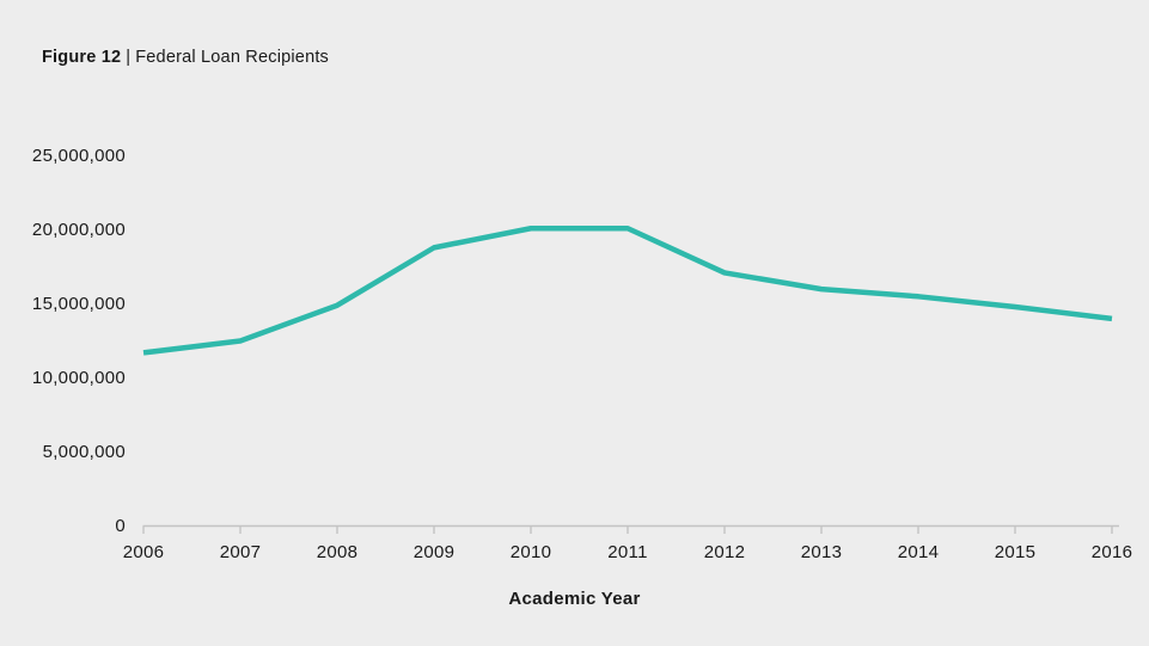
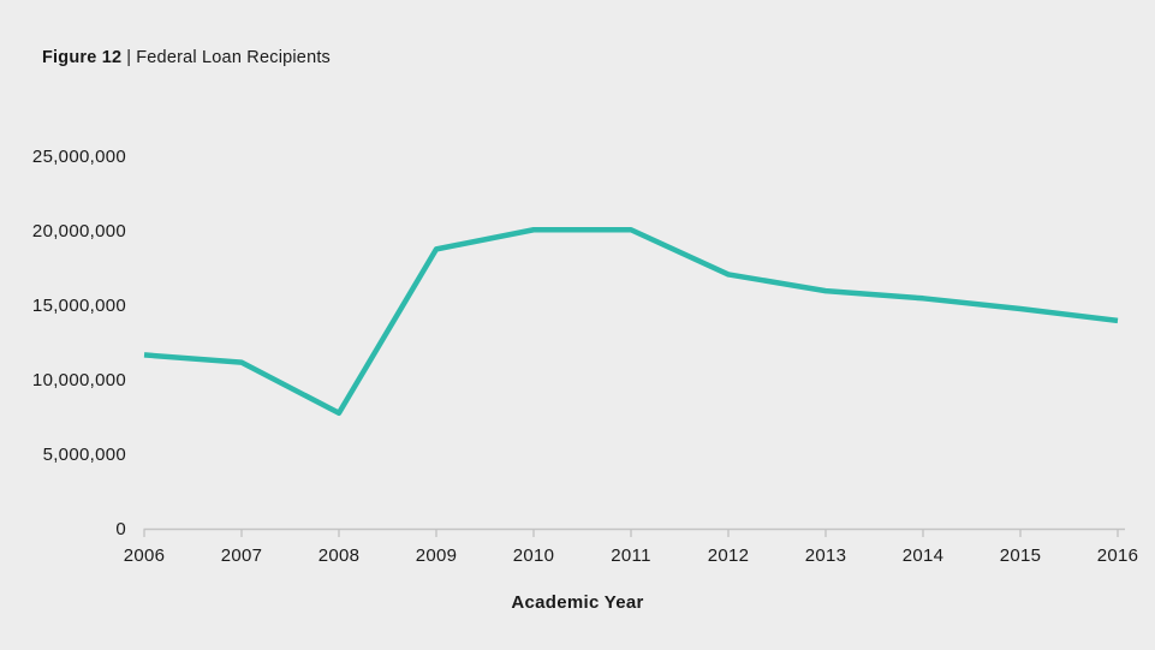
2007: 12500000 -> 11200000
2008: 14900000 -> 7800000
